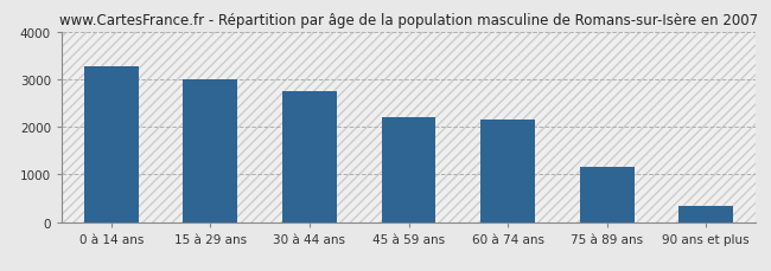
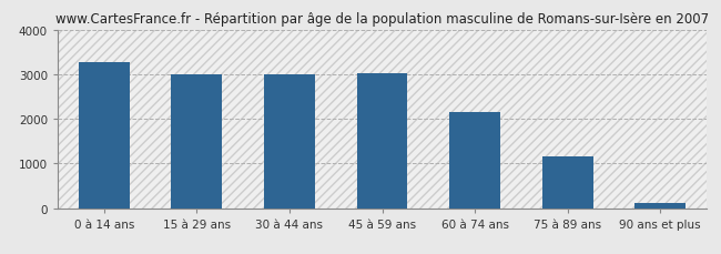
30 à 44 ans: 2750 -> 2990
45 à 59 ans: 2200 -> 3020
90 ans et plus: 350 -> 100
